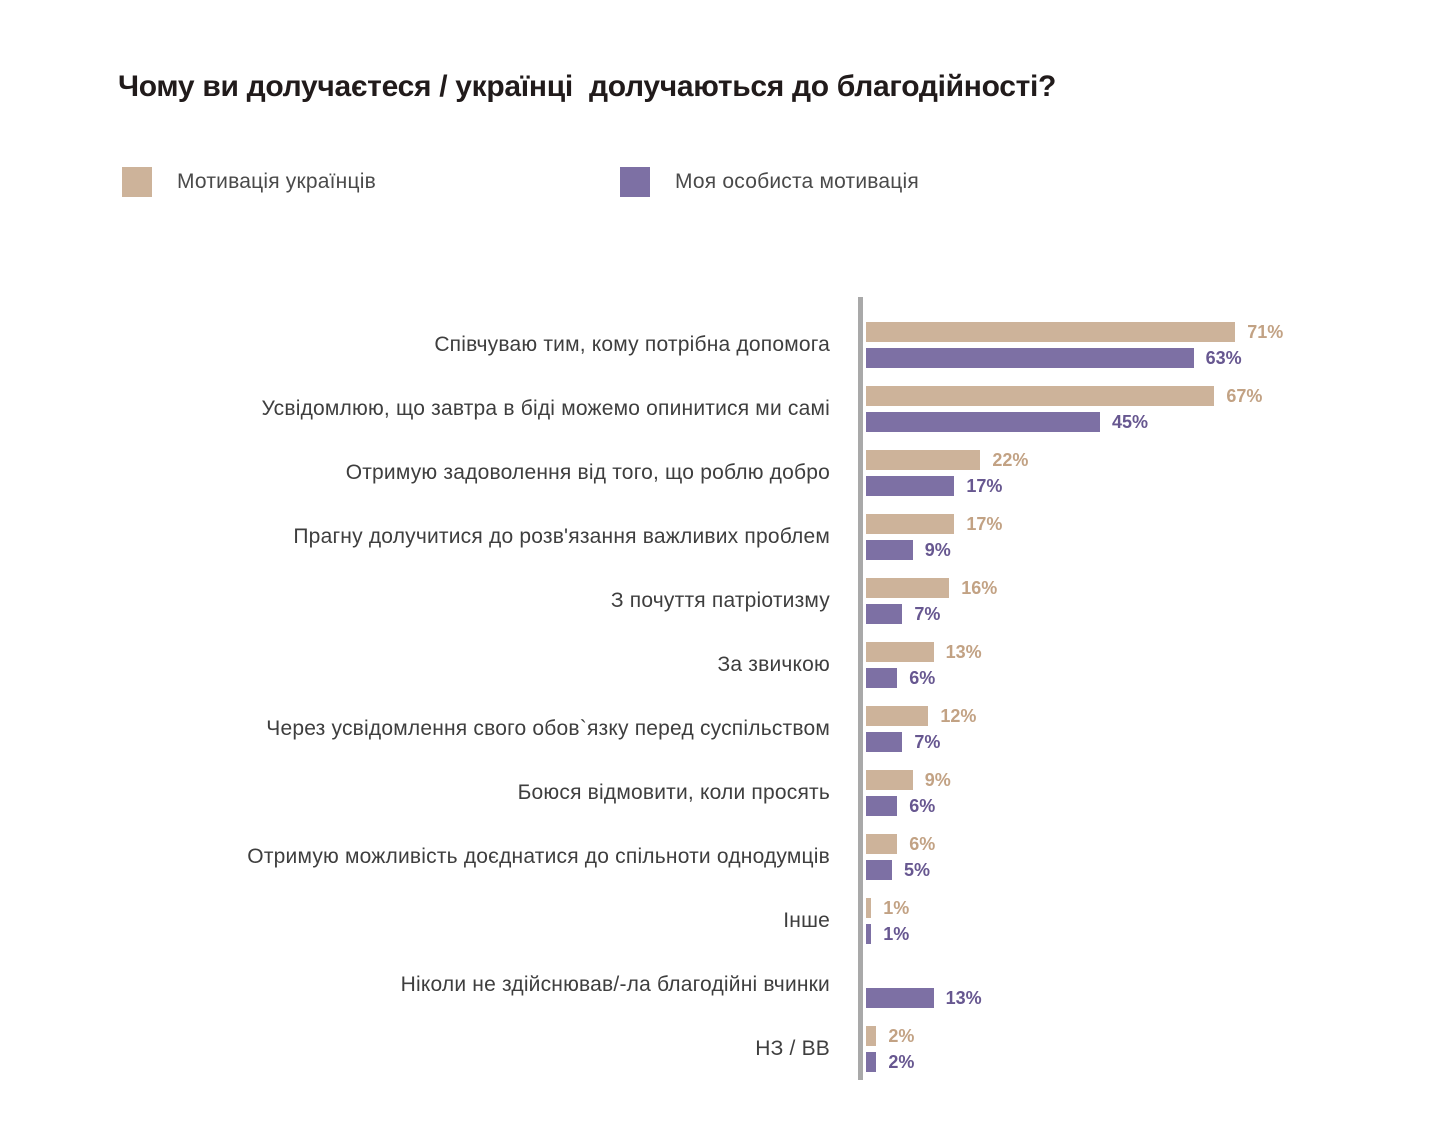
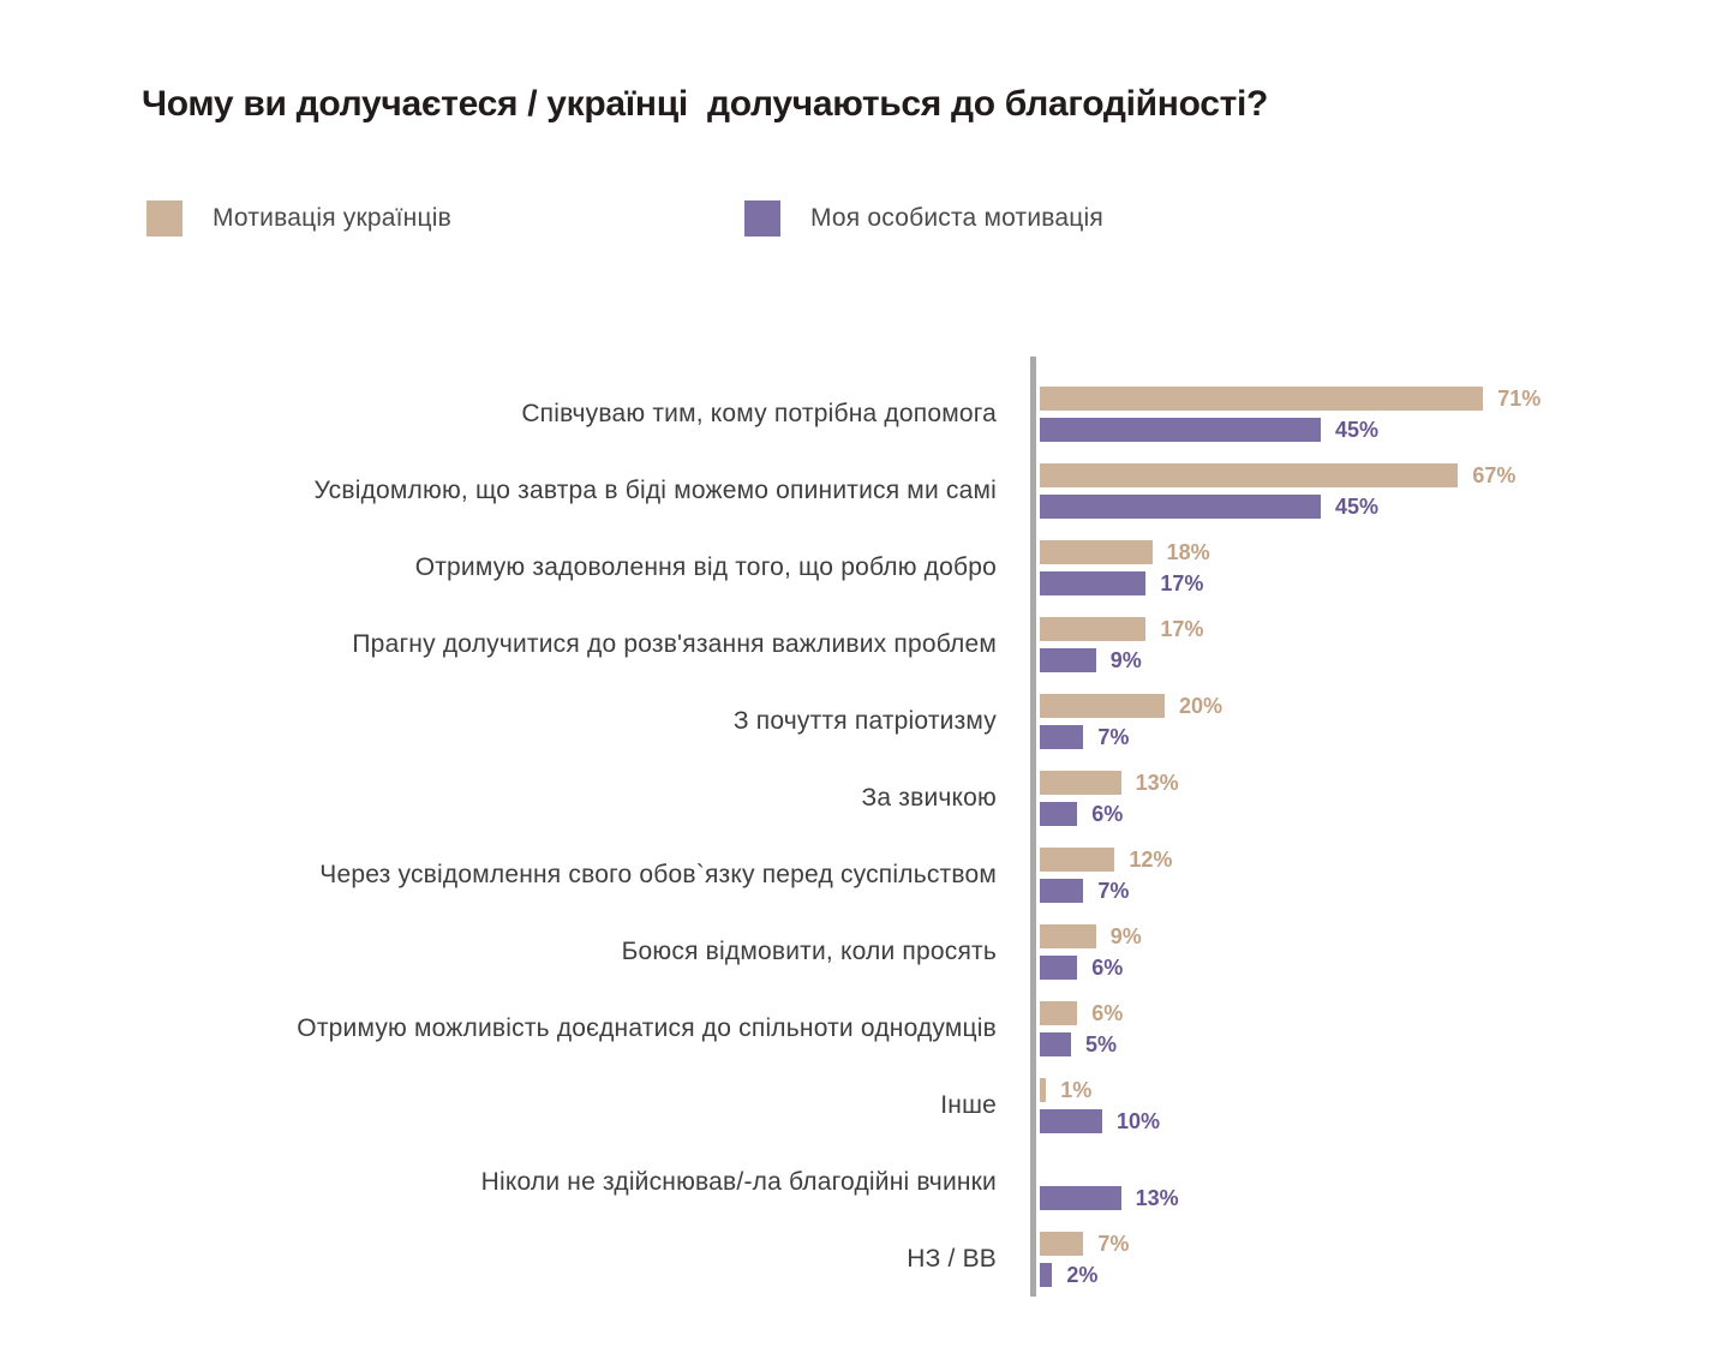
Моя особиста мотивація/Співчуваю тим, кому потрібна допомога: 63% -> 45%
Мотивація українців/Отримую задоволення від того, що роблю добро: 22% -> 18%
Мотивація українців/З почуття патріотизму: 16% -> 20%
Моя особиста мотивація/Інше: 1% -> 10%
Мотивація українців/НЗ / ВВ: 2% -> 7%
